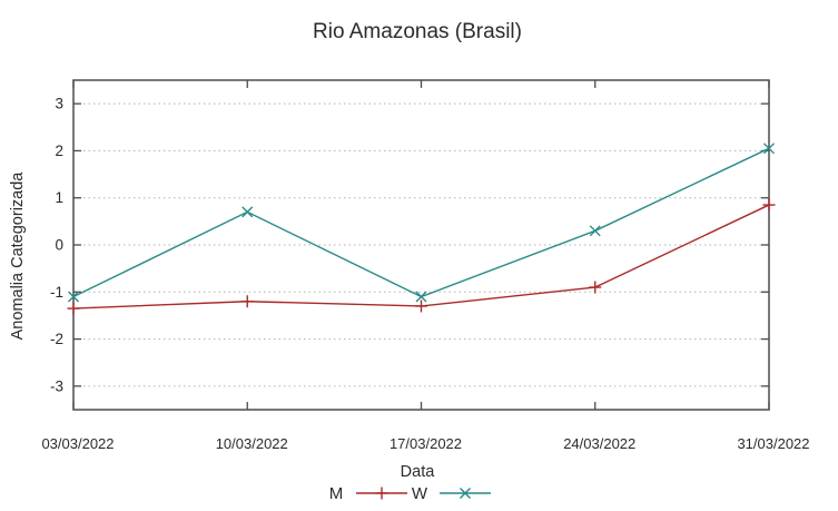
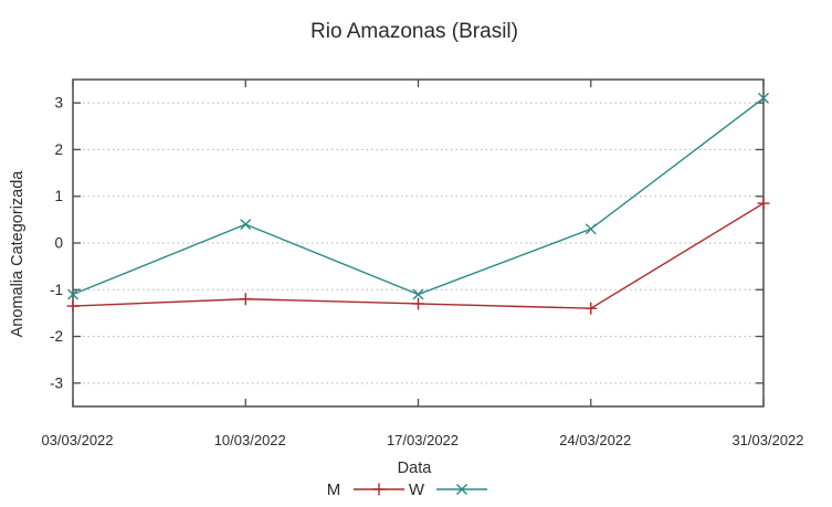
W/10/03/2022: 0.7 -> 0.4
M/24/03/2022: -0.9 -> -1.4
W/31/03/2022: 2.0 -> 3.1
